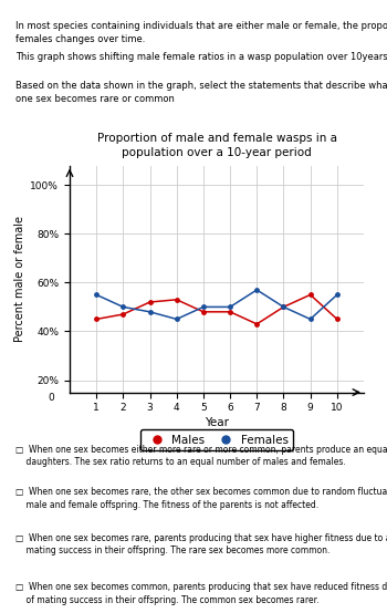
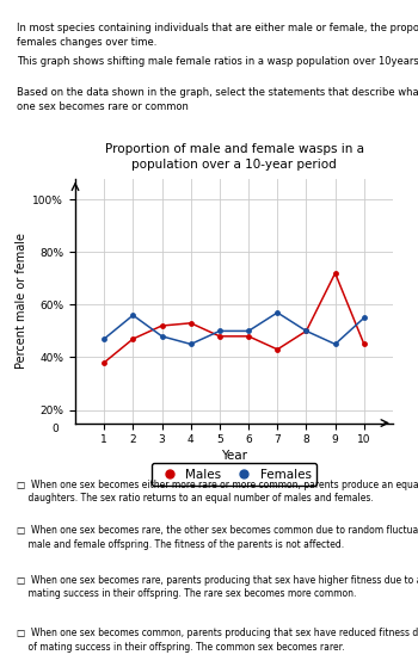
Males/1: 45% -> 38%
Females/1: 55% -> 47%
Females/2: 50% -> 56%
Males/9: 55% -> 72%
